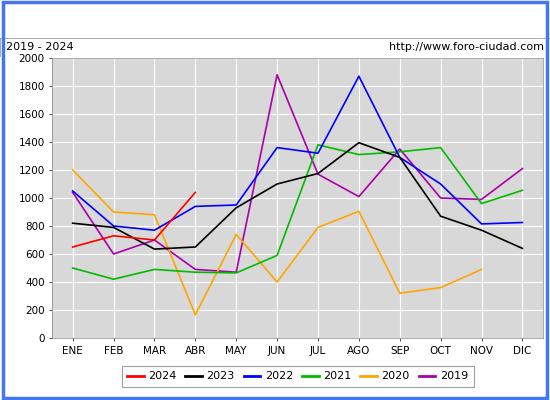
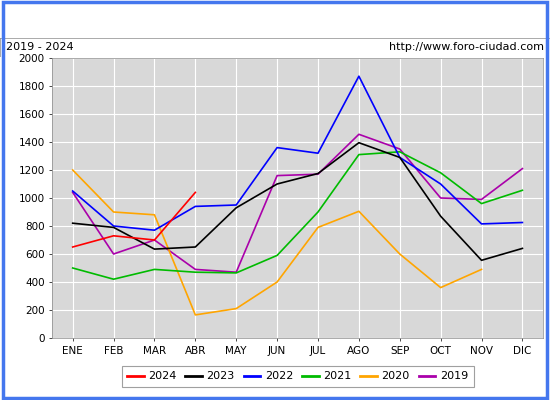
2020/MAY: 740 -> 210
2019/JUN: 1880 -> 1160
2021/JUL: 1380 -> 900
2019/AGO: 1010 -> 1460
2020/SEP: 320 -> 600
2021/OCT: 1360 -> 1180
2023/NOV: 770 -> 560
